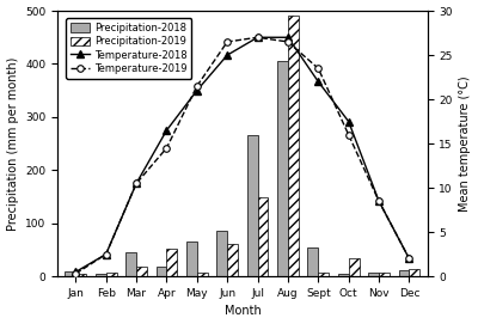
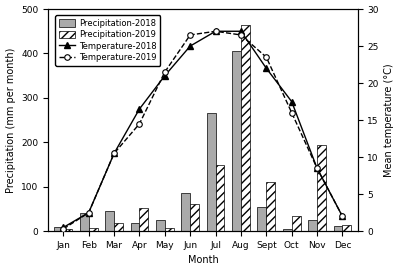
Precipitation-2018/Feb: 5 -> 40
Precipitation-2018/May: 65 -> 25
Precipitation-2019/Aug: 490 -> 465
Precipitation-2019/Sept: 8 -> 110
Precipitation-2018/Nov: 8 -> 25
Precipitation-2019/Nov: 8 -> 195
